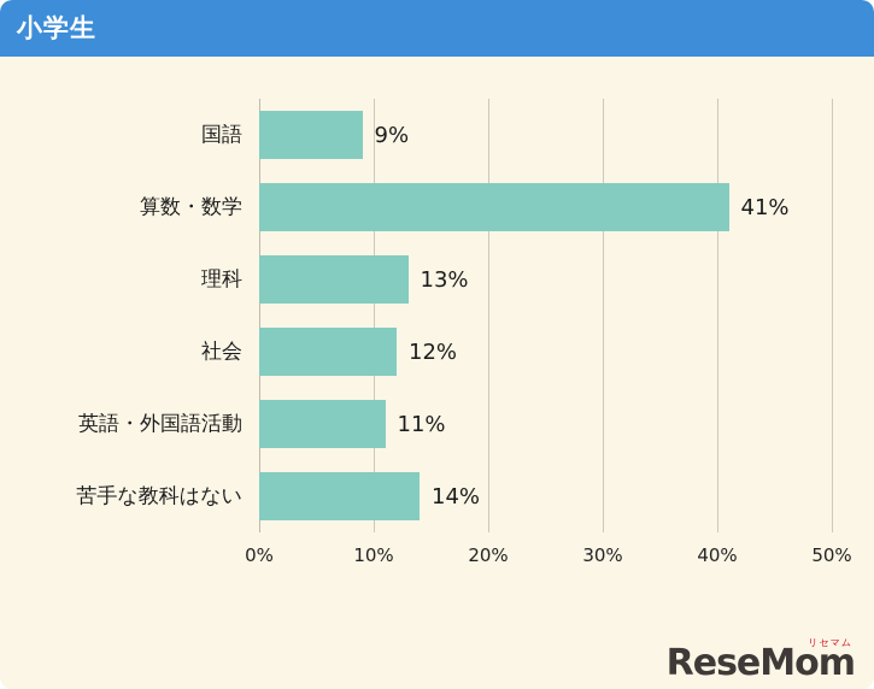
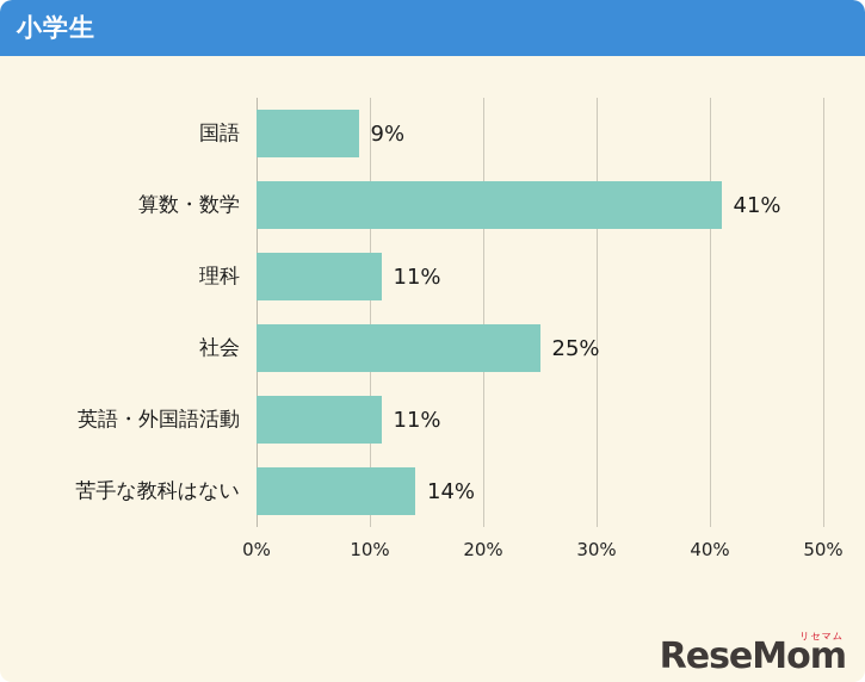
理科: 13% -> 11%
社会: 12% -> 25%
